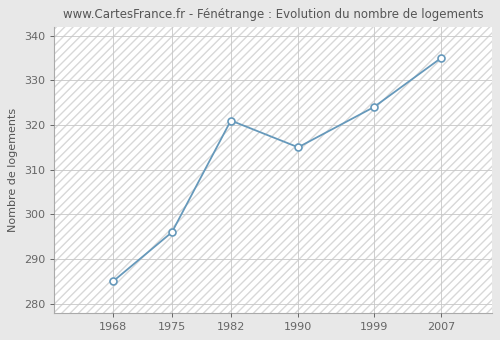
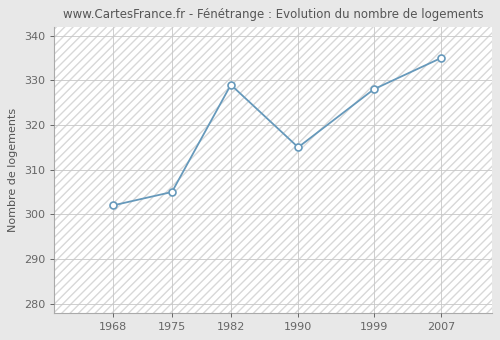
1968: 285 -> 302
1975: 296 -> 305
1982: 321 -> 329
1999: 324 -> 328
